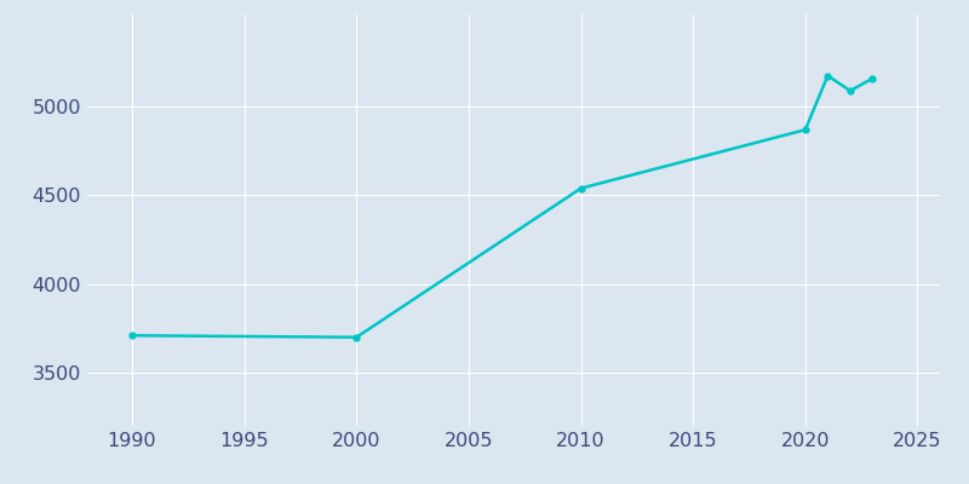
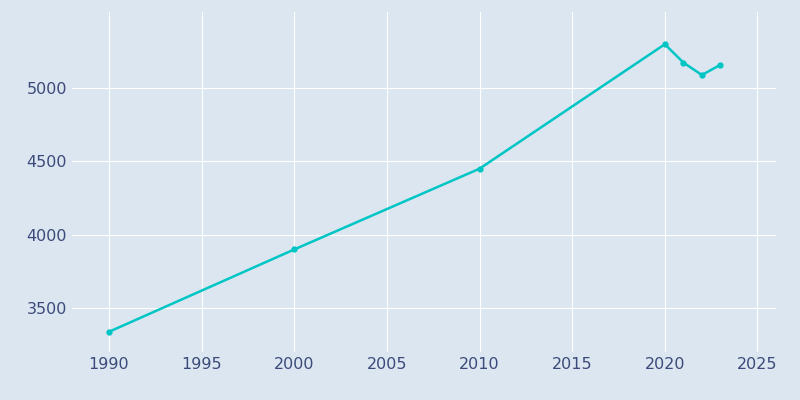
1990: 3710 -> 3340
2000: 3700 -> 3900
2010: 4540 -> 4450
2020: 4870 -> 5300
